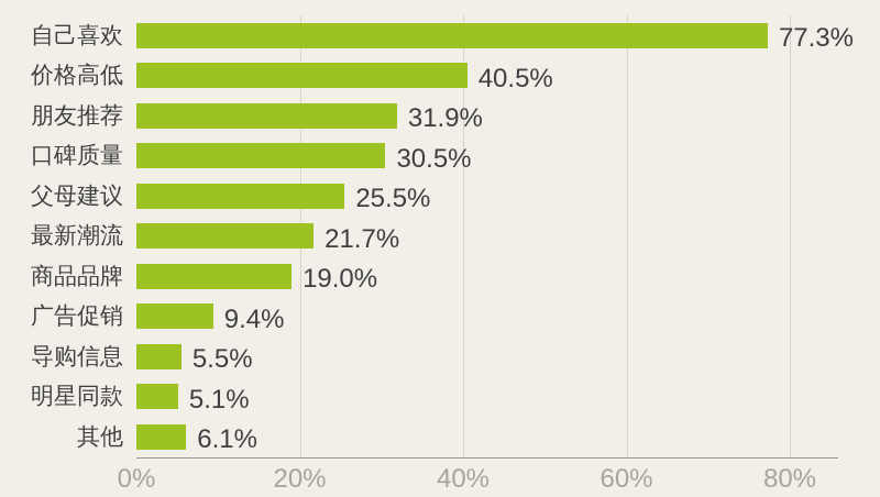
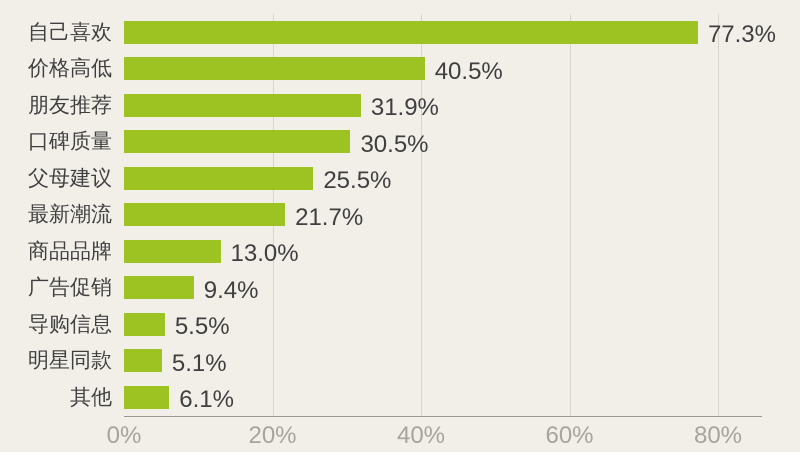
商品品牌: 19.0% -> 13.0%
